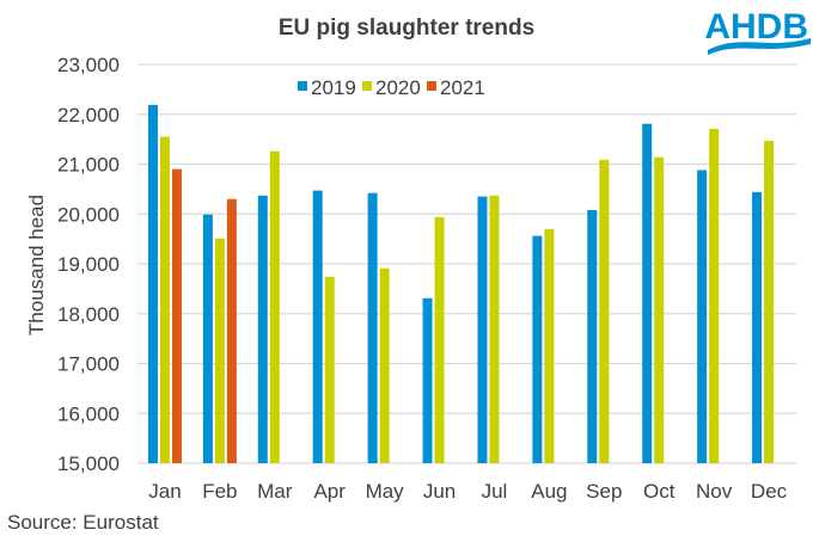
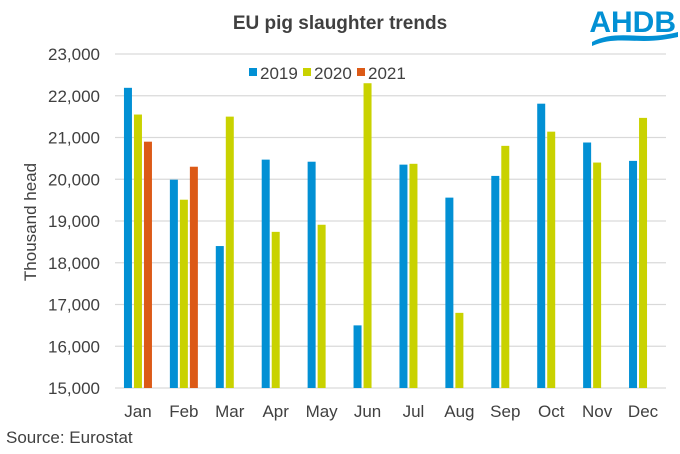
2019/Mar: 20400 -> 18400
2020/Mar: 21300 -> 21500
2019/Jun: 18300 -> 16500
2020/Jun: 19900 -> 22300
2020/Aug: 19700 -> 16800
2020/Sep: 21100 -> 20800
2020/Nov: 21700 -> 20400
